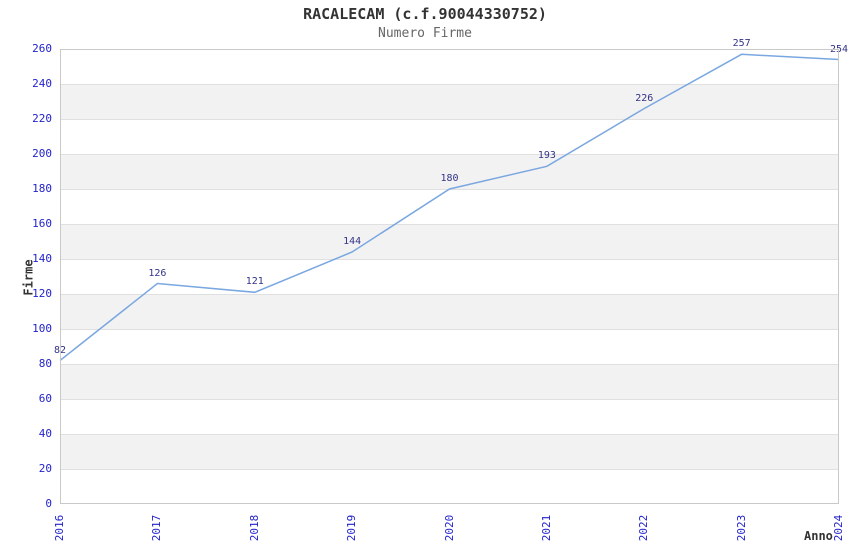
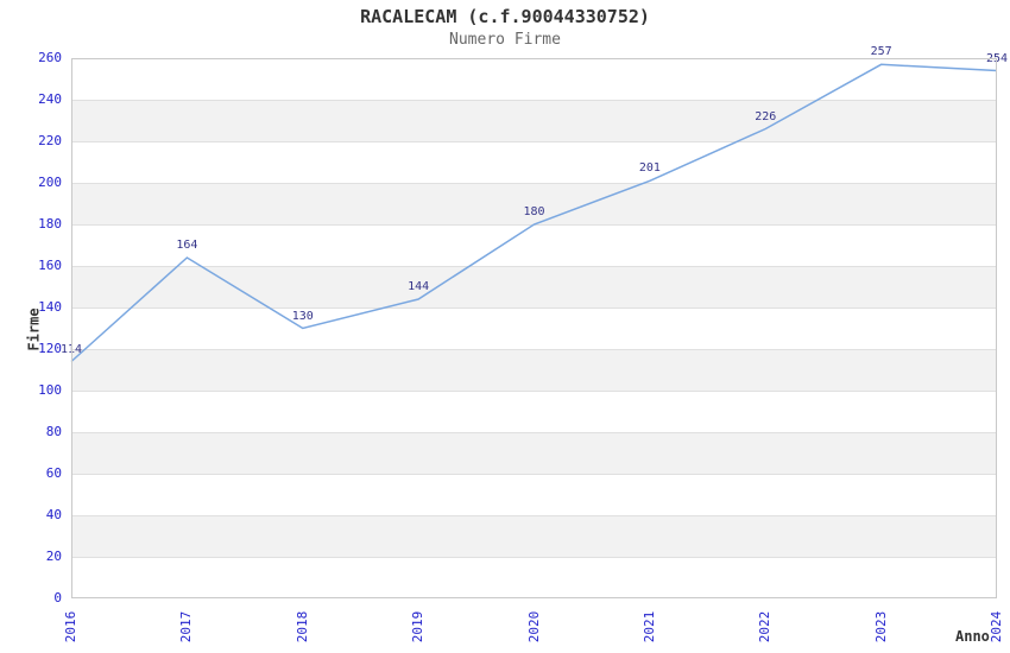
2016: 82 -> 114
2017: 126 -> 164
2018: 121 -> 130
2021: 193 -> 201
